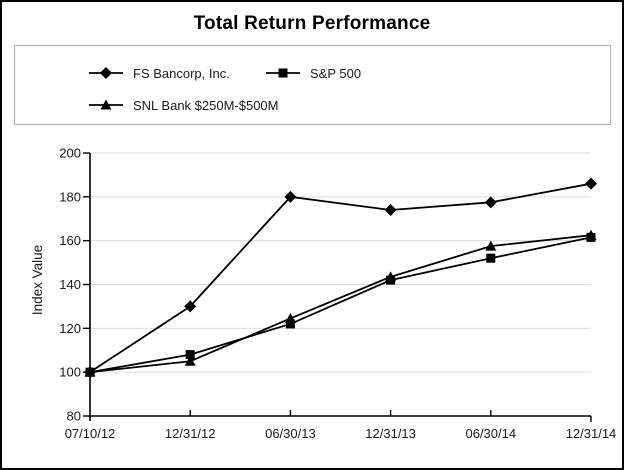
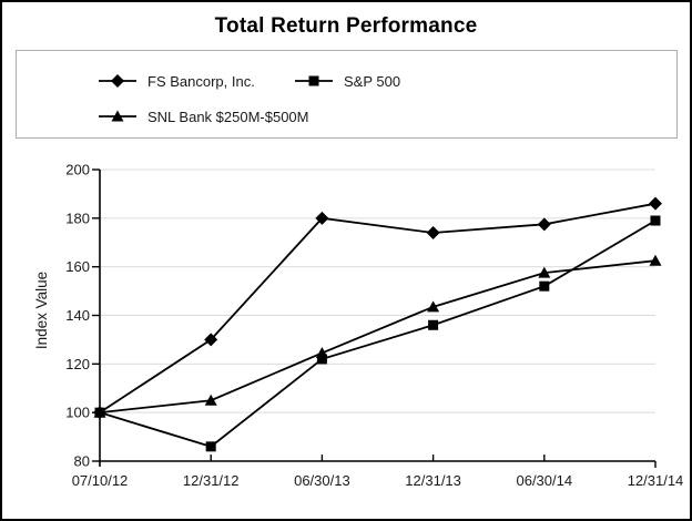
S&P 500/12/31/12: 108 -> 86
S&P 500/12/31/13: 142 -> 136
S&P 500/12/31/14: 162 -> 179
